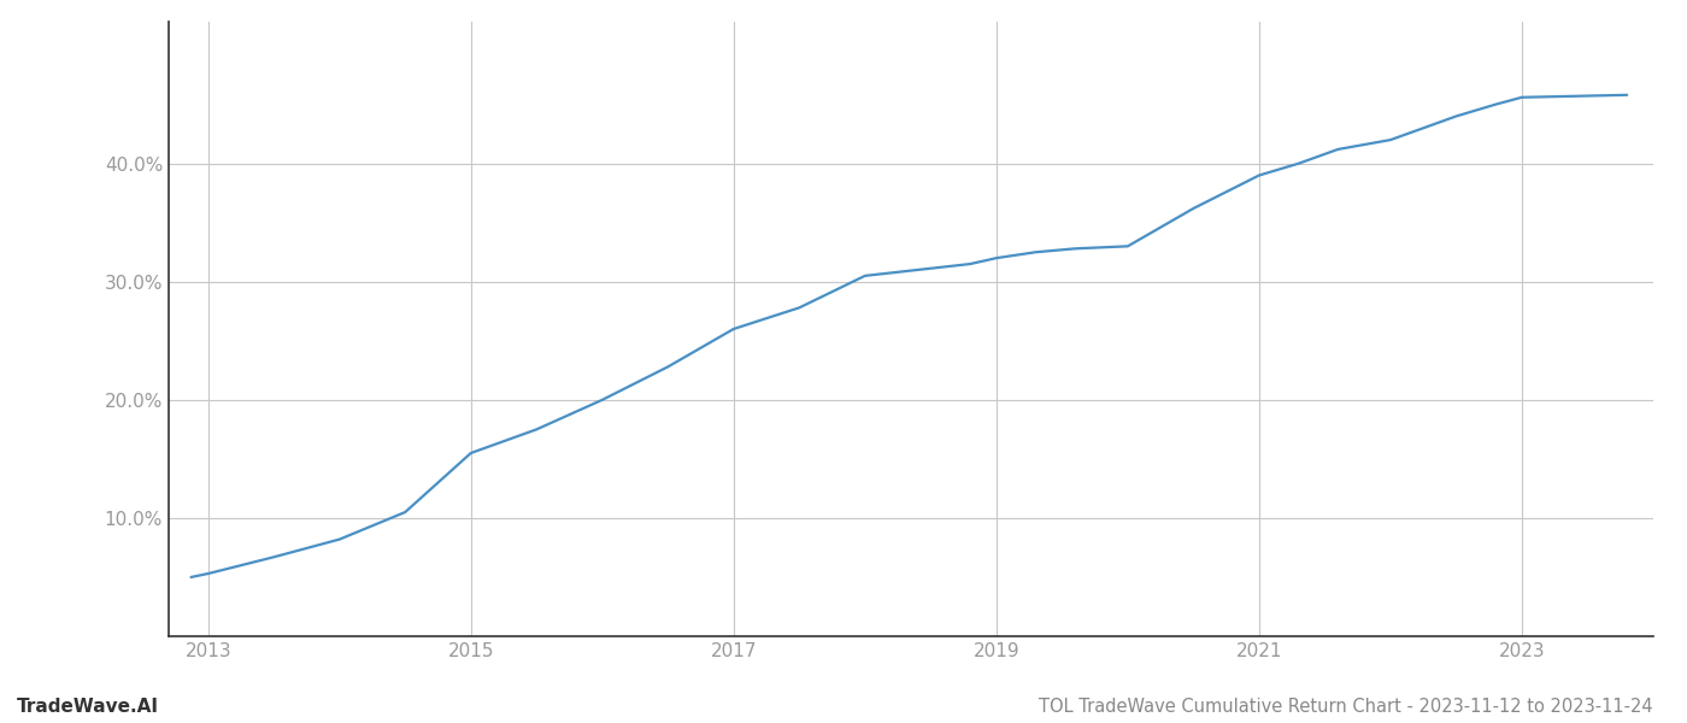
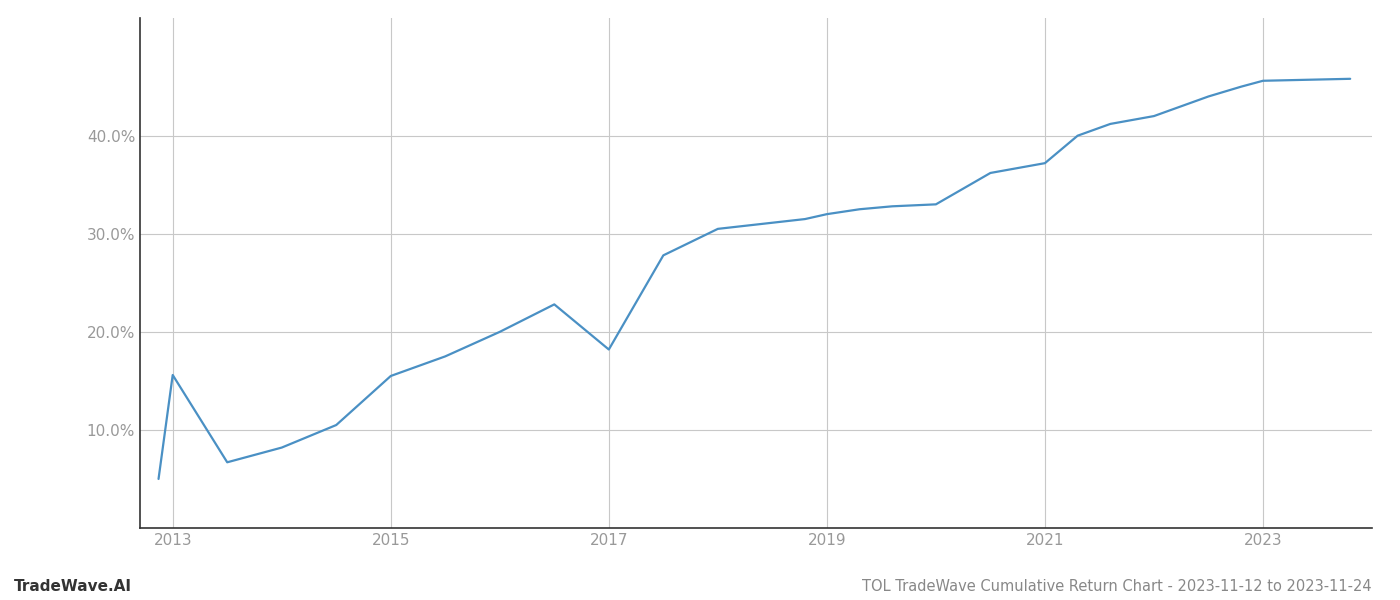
2013: 5.3% -> 15.6%
2017: 26.0% -> 18.2%
2021: 39.0% -> 37.2%
